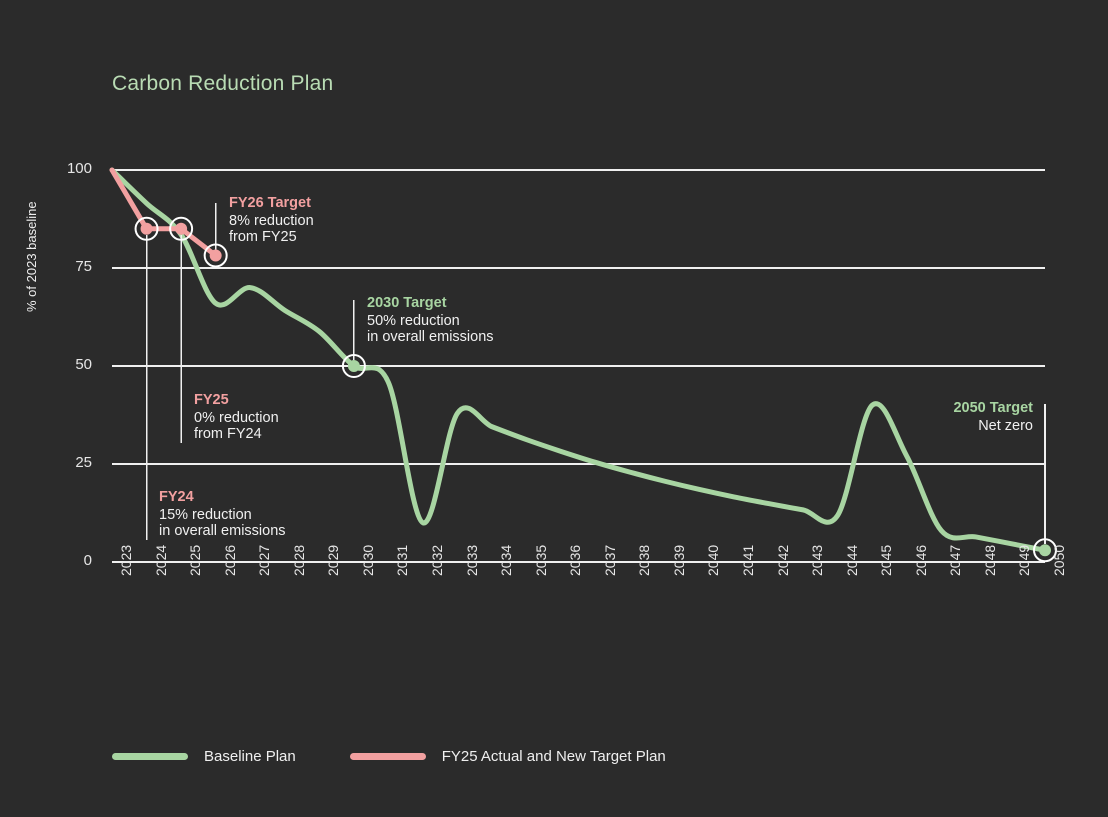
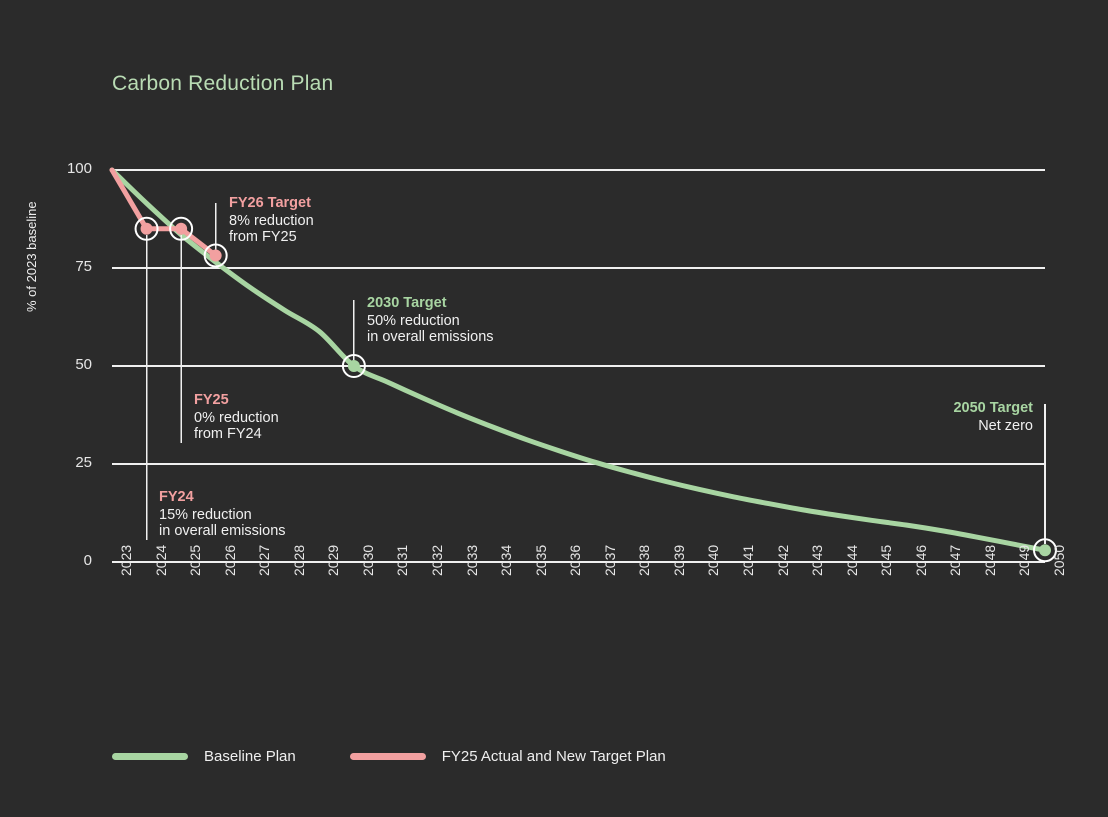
Baseline Plan/2026: 66 -> 76
Baseline Plan/2032: 10 -> 42
Baseline Plan/2045: 40 -> 11
Baseline Plan/2046: 27 -> 9
